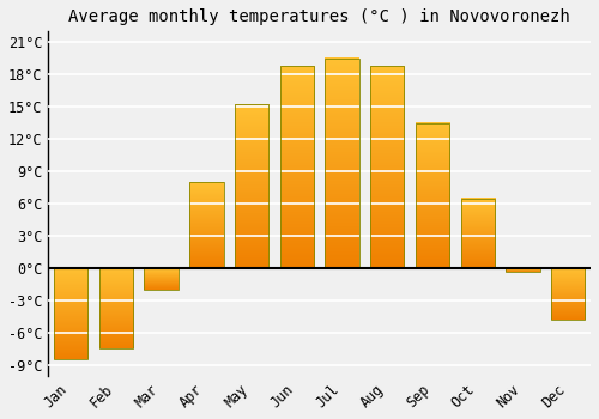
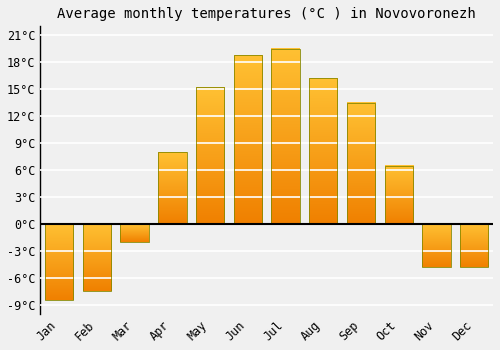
Aug: 18.8°C -> 16.2°C
Nov: -0.3°C -> -4.8°C
